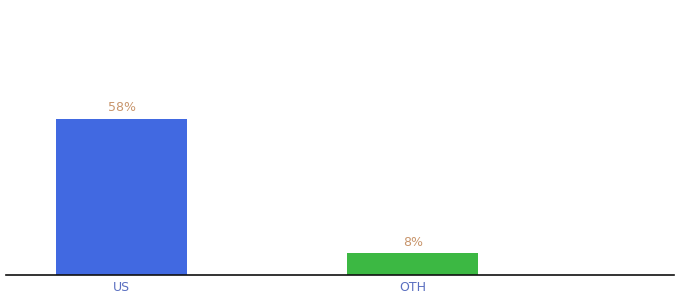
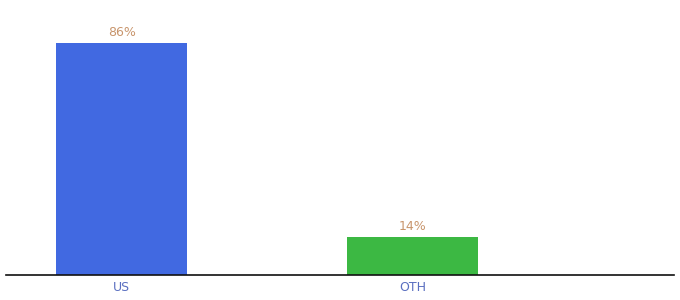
US: 58% -> 86%
OTH: 8% -> 14%
